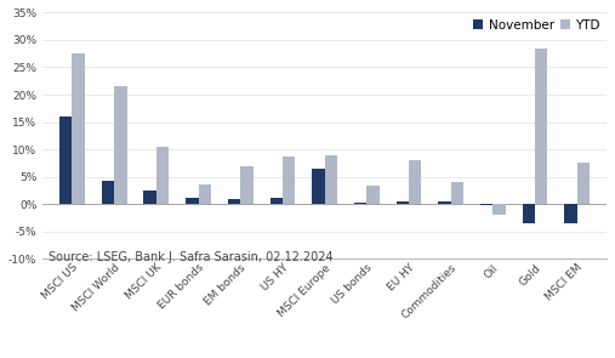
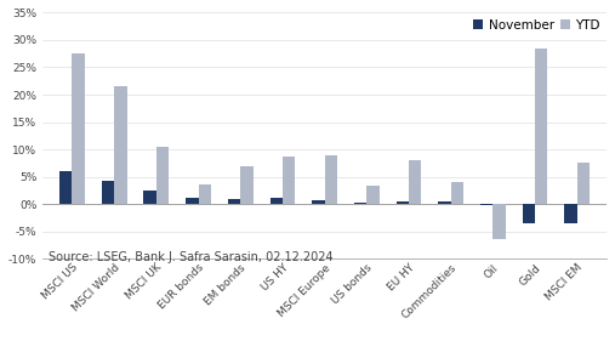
November/MSCI US: 16.0% -> 6.0%
November/MSCI Europe: 6.5% -> 0.8%
YTD/Oil: -2.0% -> -6.5%
